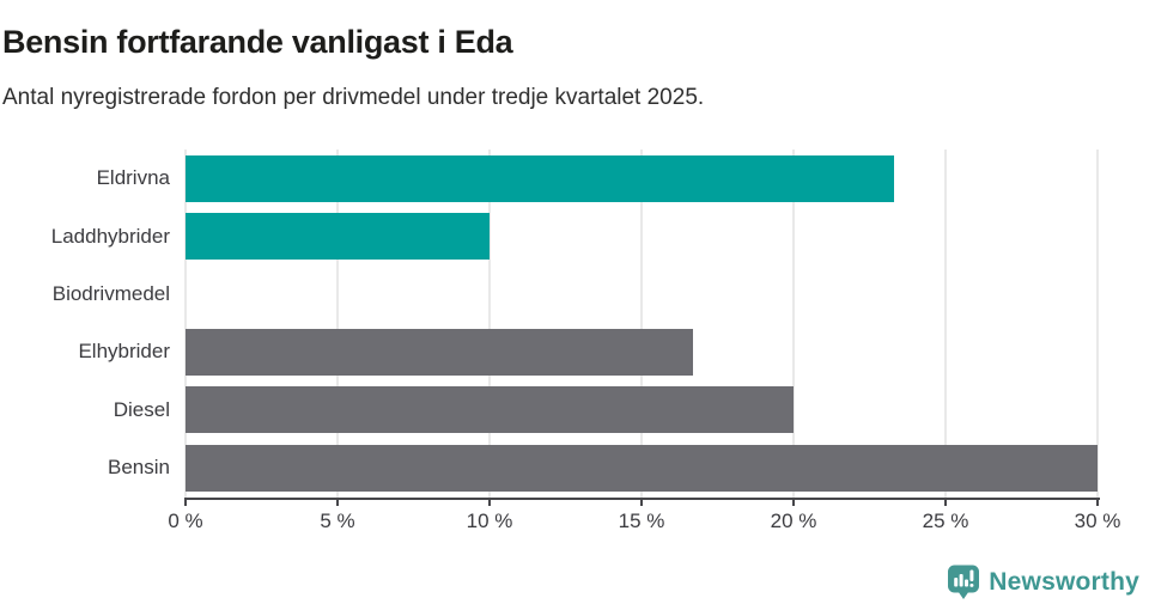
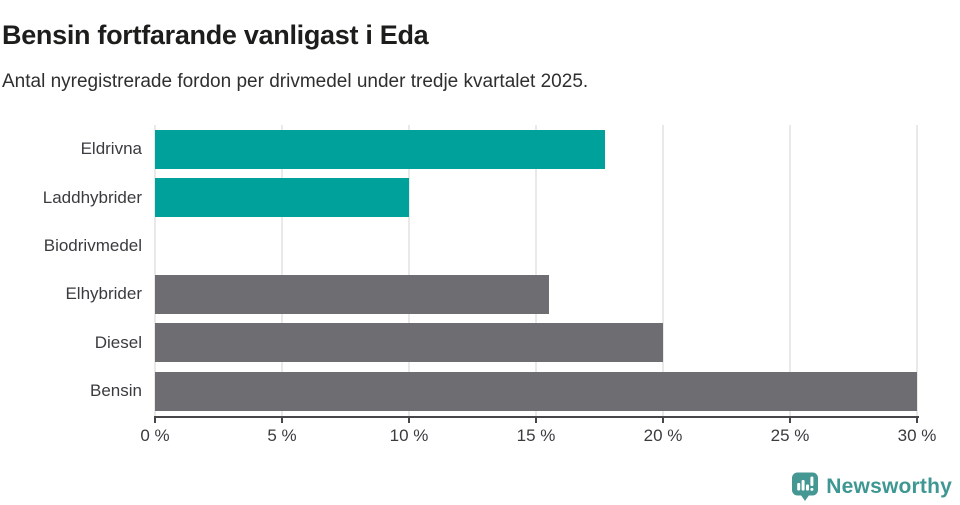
Eldrivna: 23.3% -> 17.7%
Elhybrider: 16.7% -> 15.5%
